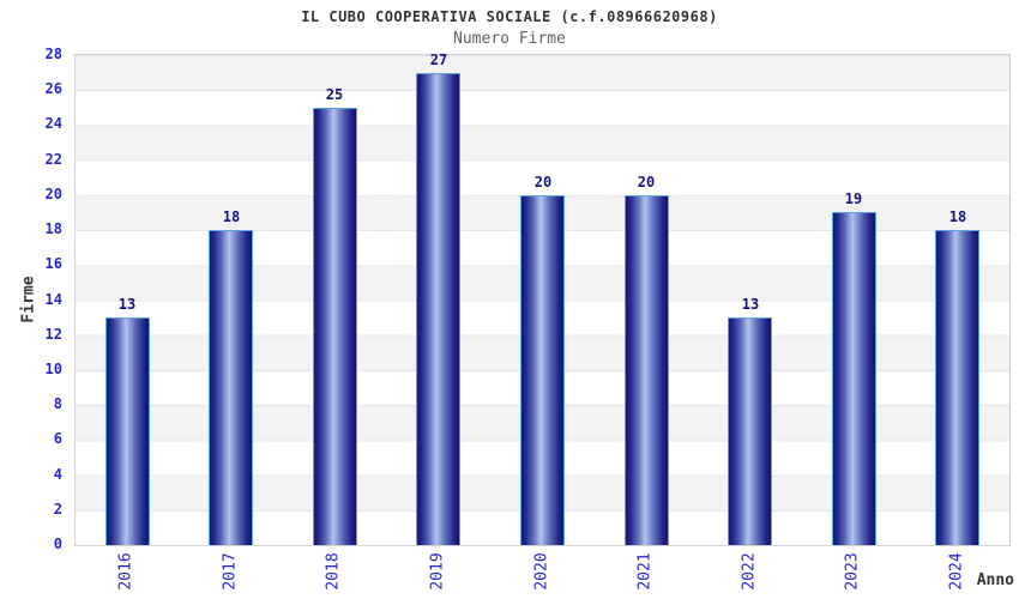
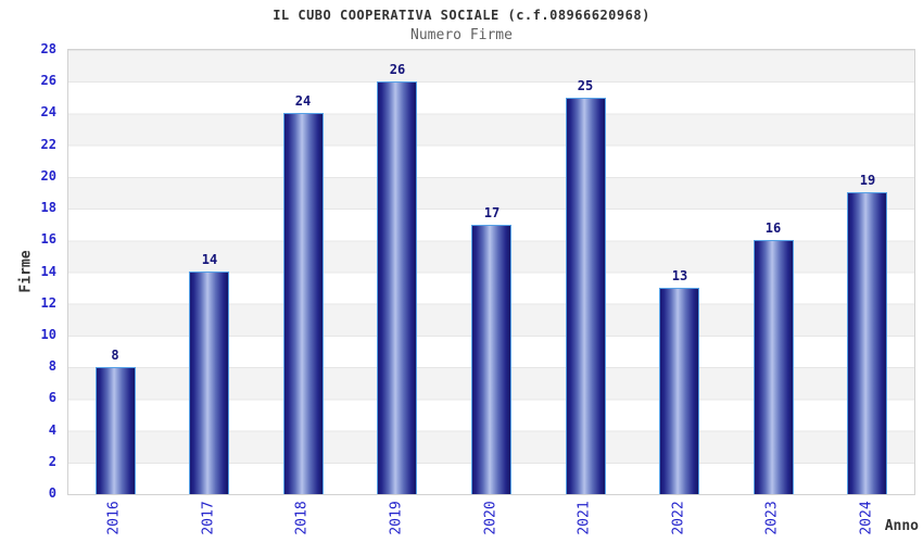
2016: 13 -> 8
2017: 18 -> 14
2018: 25 -> 24
2019: 27 -> 26
2020: 20 -> 17
2021: 20 -> 25
2023: 19 -> 16
2024: 18 -> 19
